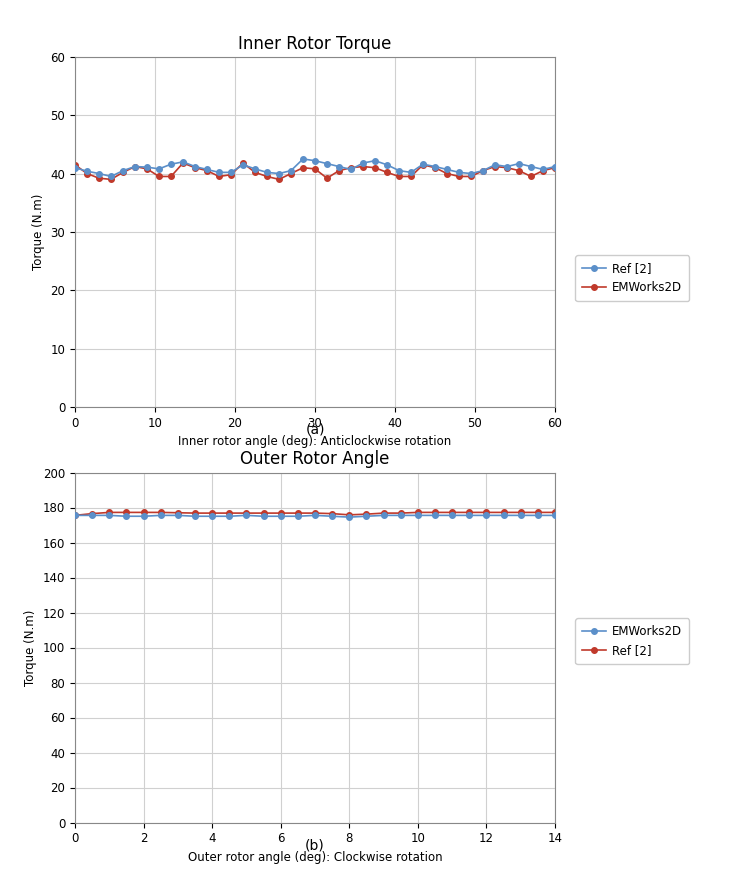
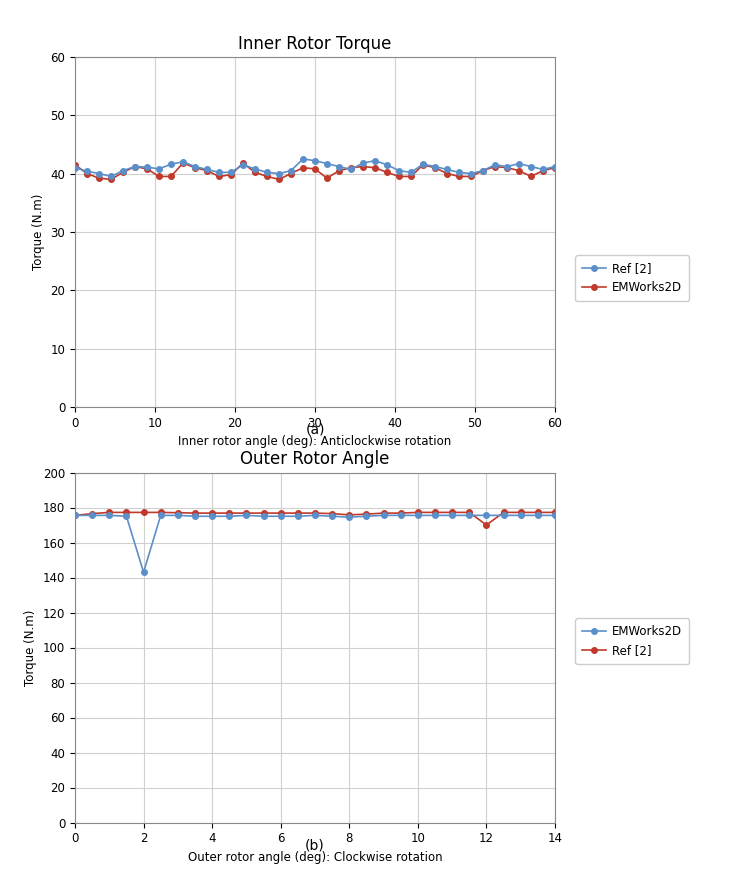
Outer Rotor Angle/EMWorks2D/2: 175 -> 143
Outer Rotor Angle/Ref [2]/12: 177 -> 170
